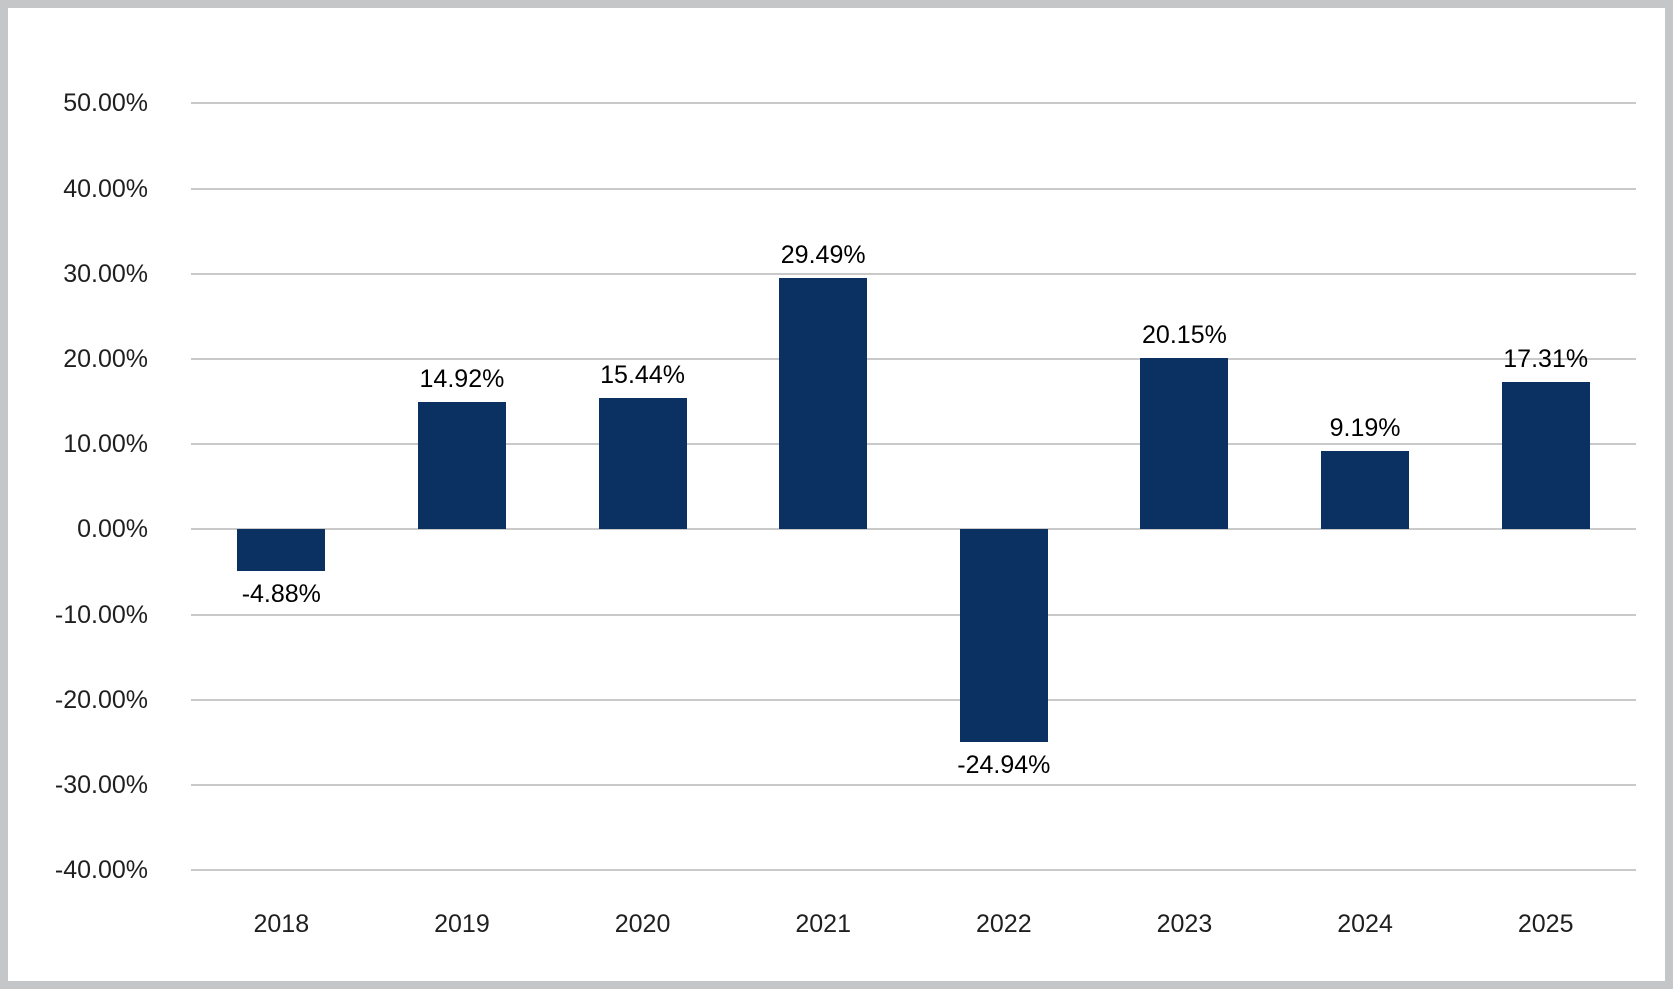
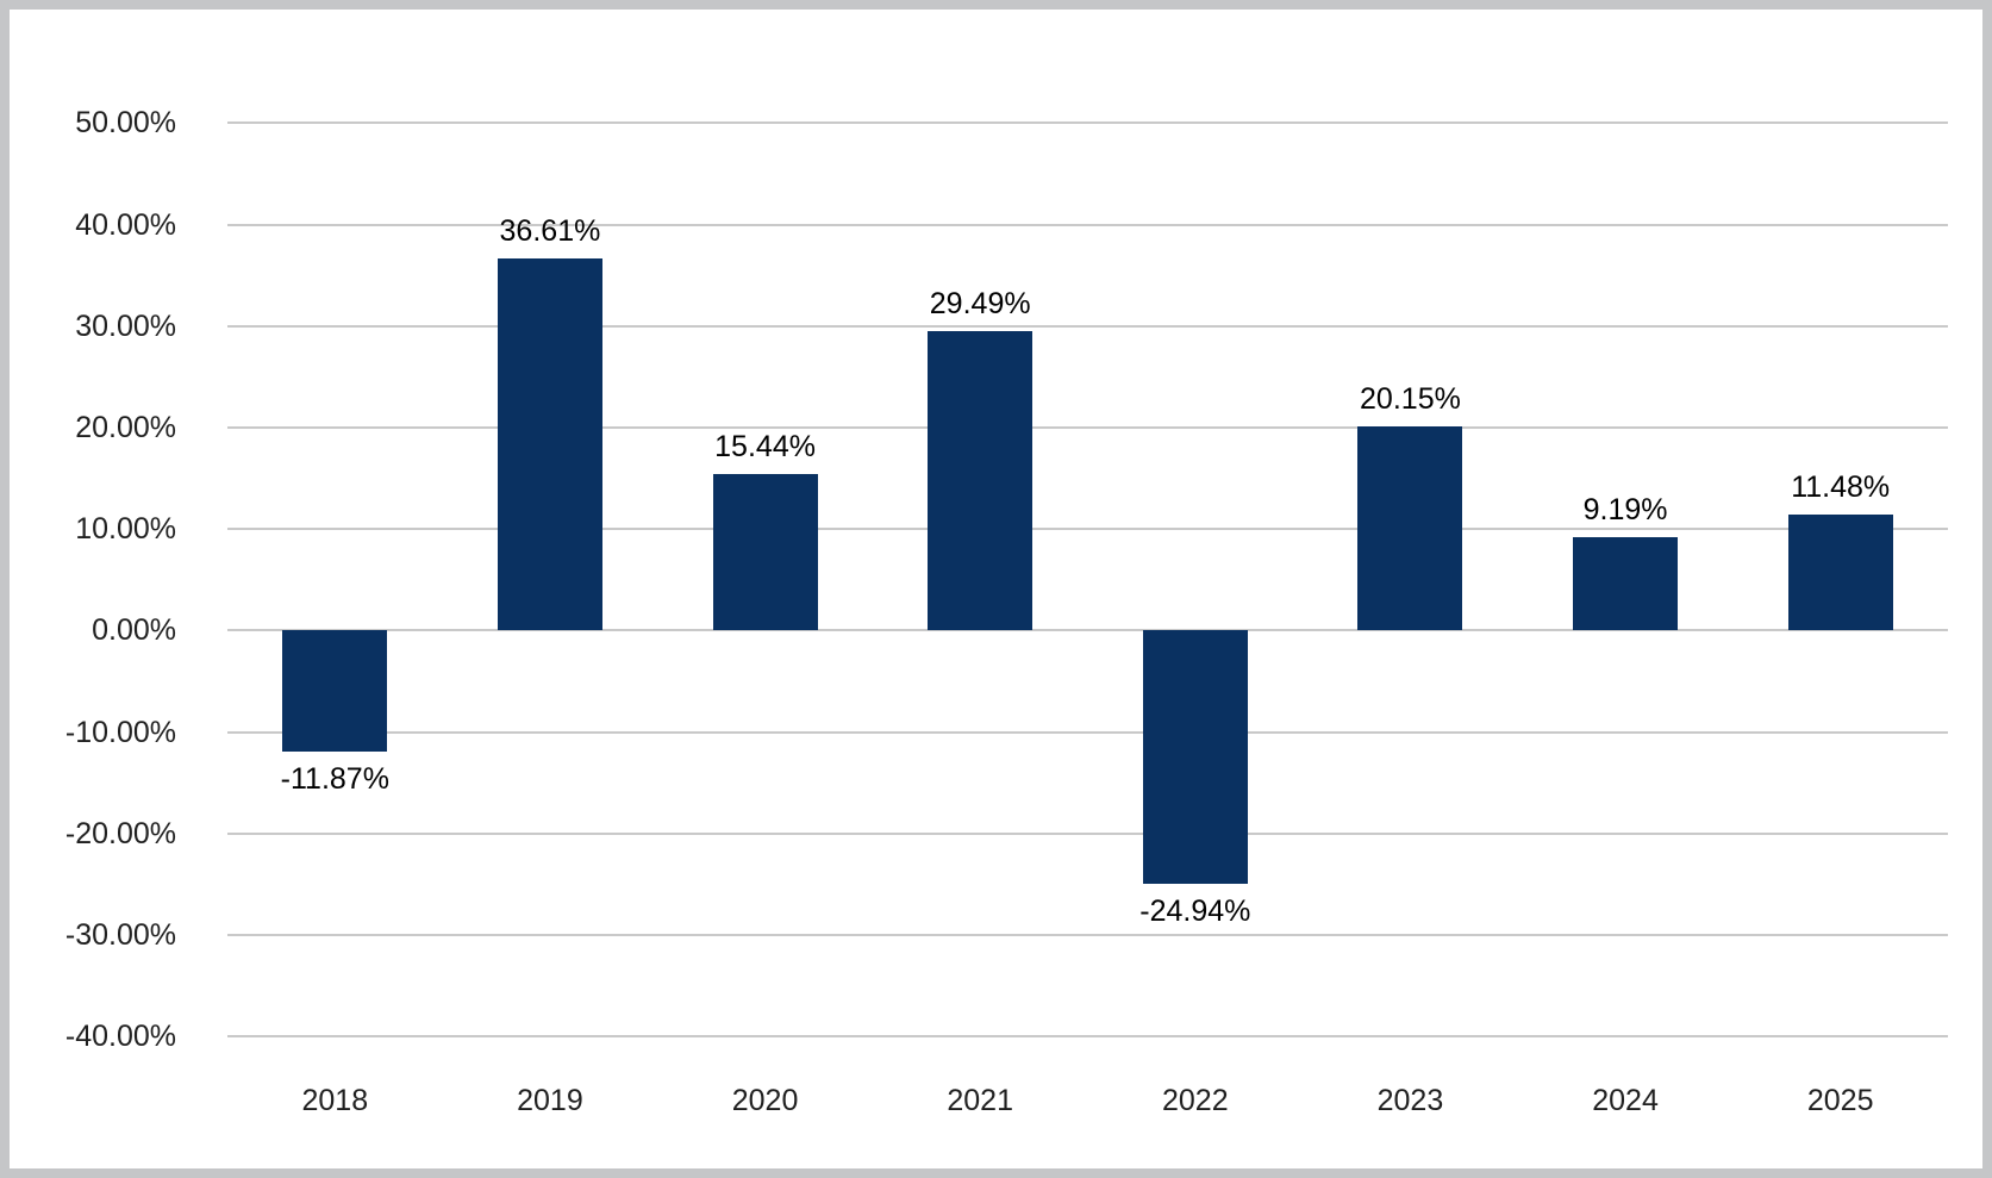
2018: -4.88% -> -11.87%
2019: 14.92% -> 36.61%
2025: 17.31% -> 11.48%
